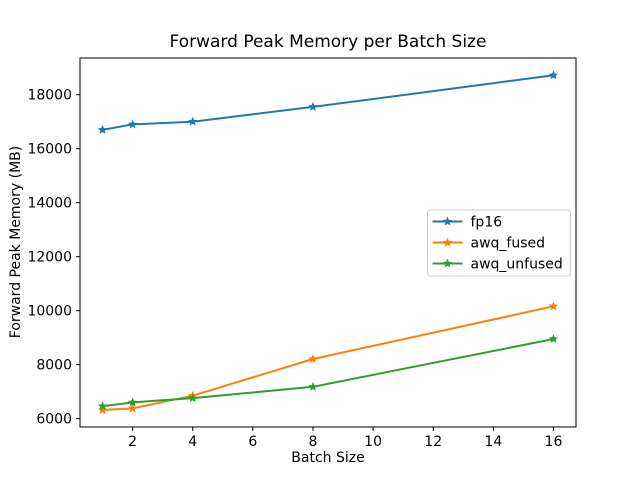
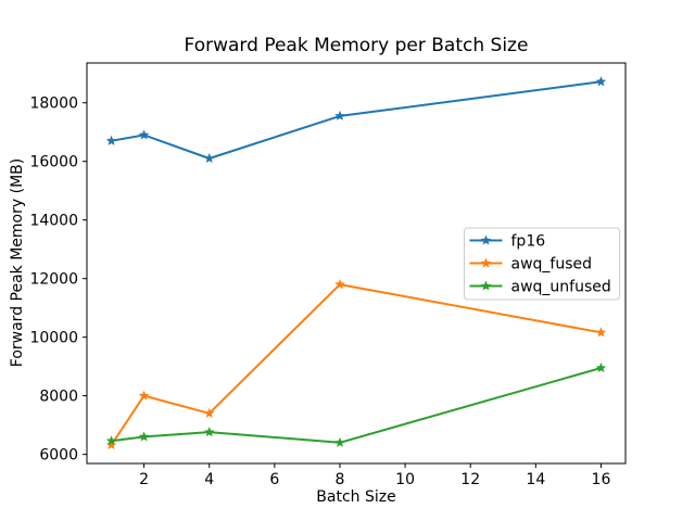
awq_fused/2: 6400 -> 8000
fp16/4: 17000 -> 16100
awq_fused/4: 6800 -> 7400
awq_fused/8: 8200 -> 11800
awq_unfused/8: 7200 -> 6400
